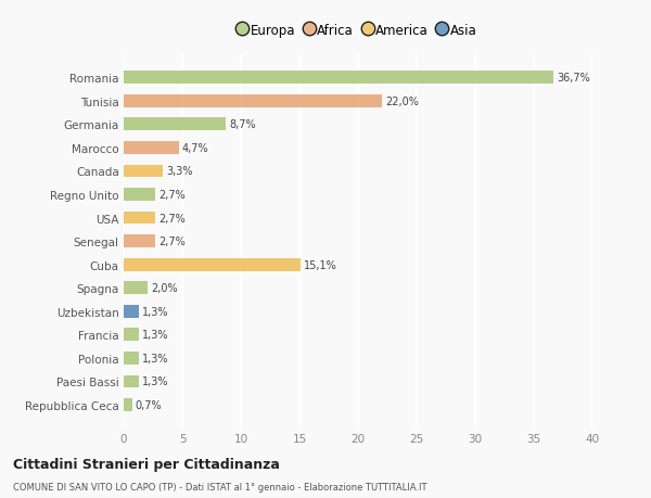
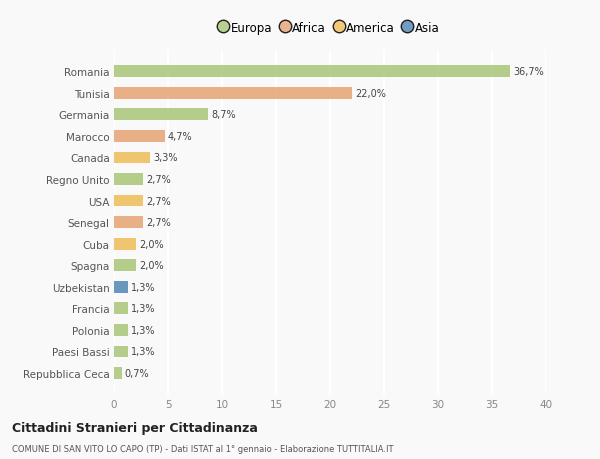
Cuba: 15,1% -> 2,0%
